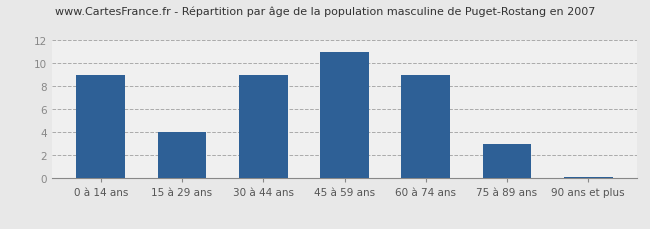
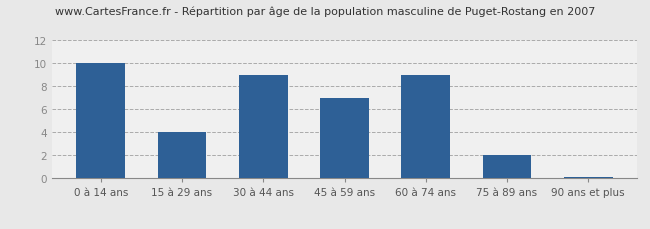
0 à 14 ans: 9.0 -> 10.0
45 à 59 ans: 11.0 -> 7.0
75 à 89 ans: 3.0 -> 2.0
